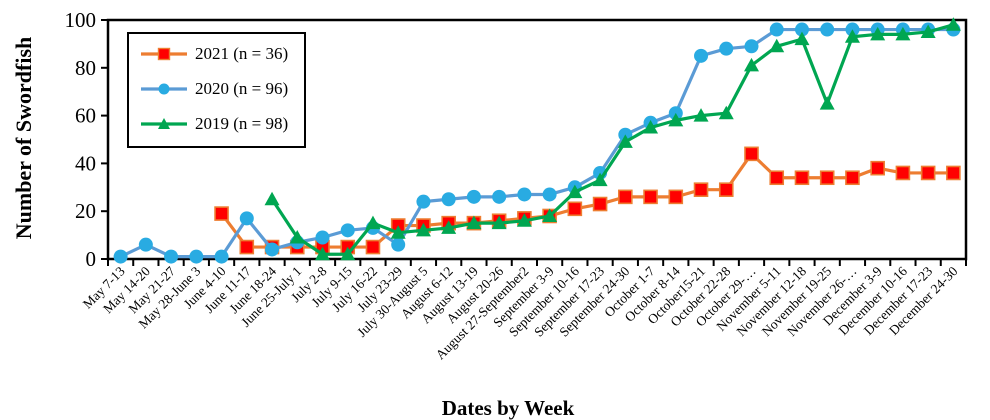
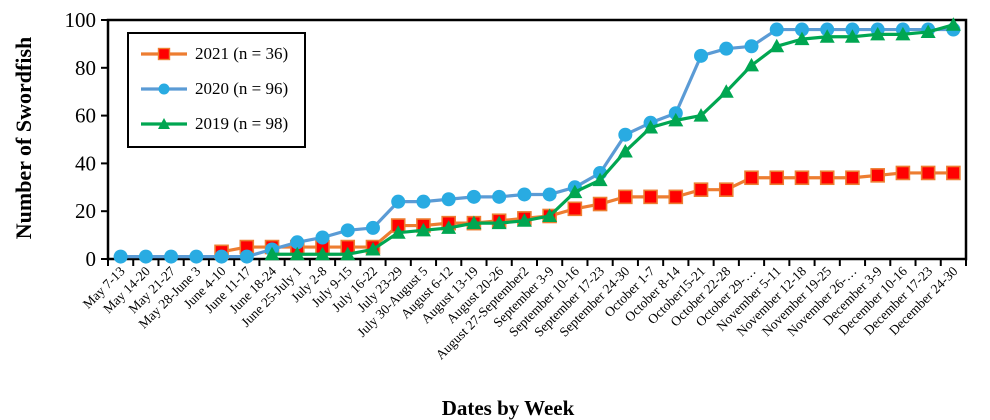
2020 (n = 96)/May 14-20: 6 -> 1
2021 (n = 36)/June 4-10: 19 -> 3
2020 (n = 96)/June 11-17: 17 -> 1
2019 (n = 98)/June 18-24: 25 -> 2
2019 (n = 98)/June 25-July 1: 9 -> 2
2019 (n = 98)/July 16-22: 15 -> 4
2020 (n = 96)/July 23-29: 6 -> 24
2019 (n = 98)/September 24-30: 49 -> 45
2019 (n = 98)/October 22-28: 61 -> 70
2021 (n = 36)/October 29-…: 44 -> 34
2019 (n = 98)/November 19-25: 65 -> 93
2021 (n = 36)/December 3-9: 38 -> 35
